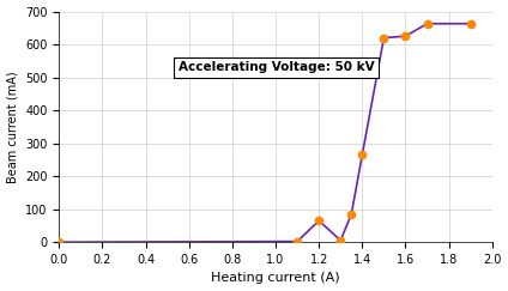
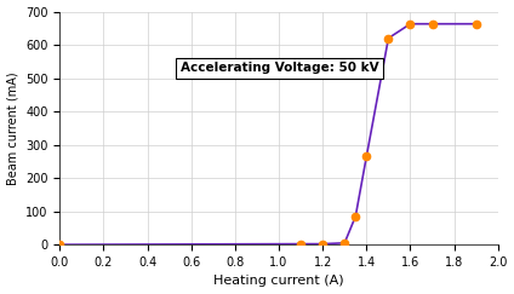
1.2: 65 -> 2
1.6: 625 -> 663
